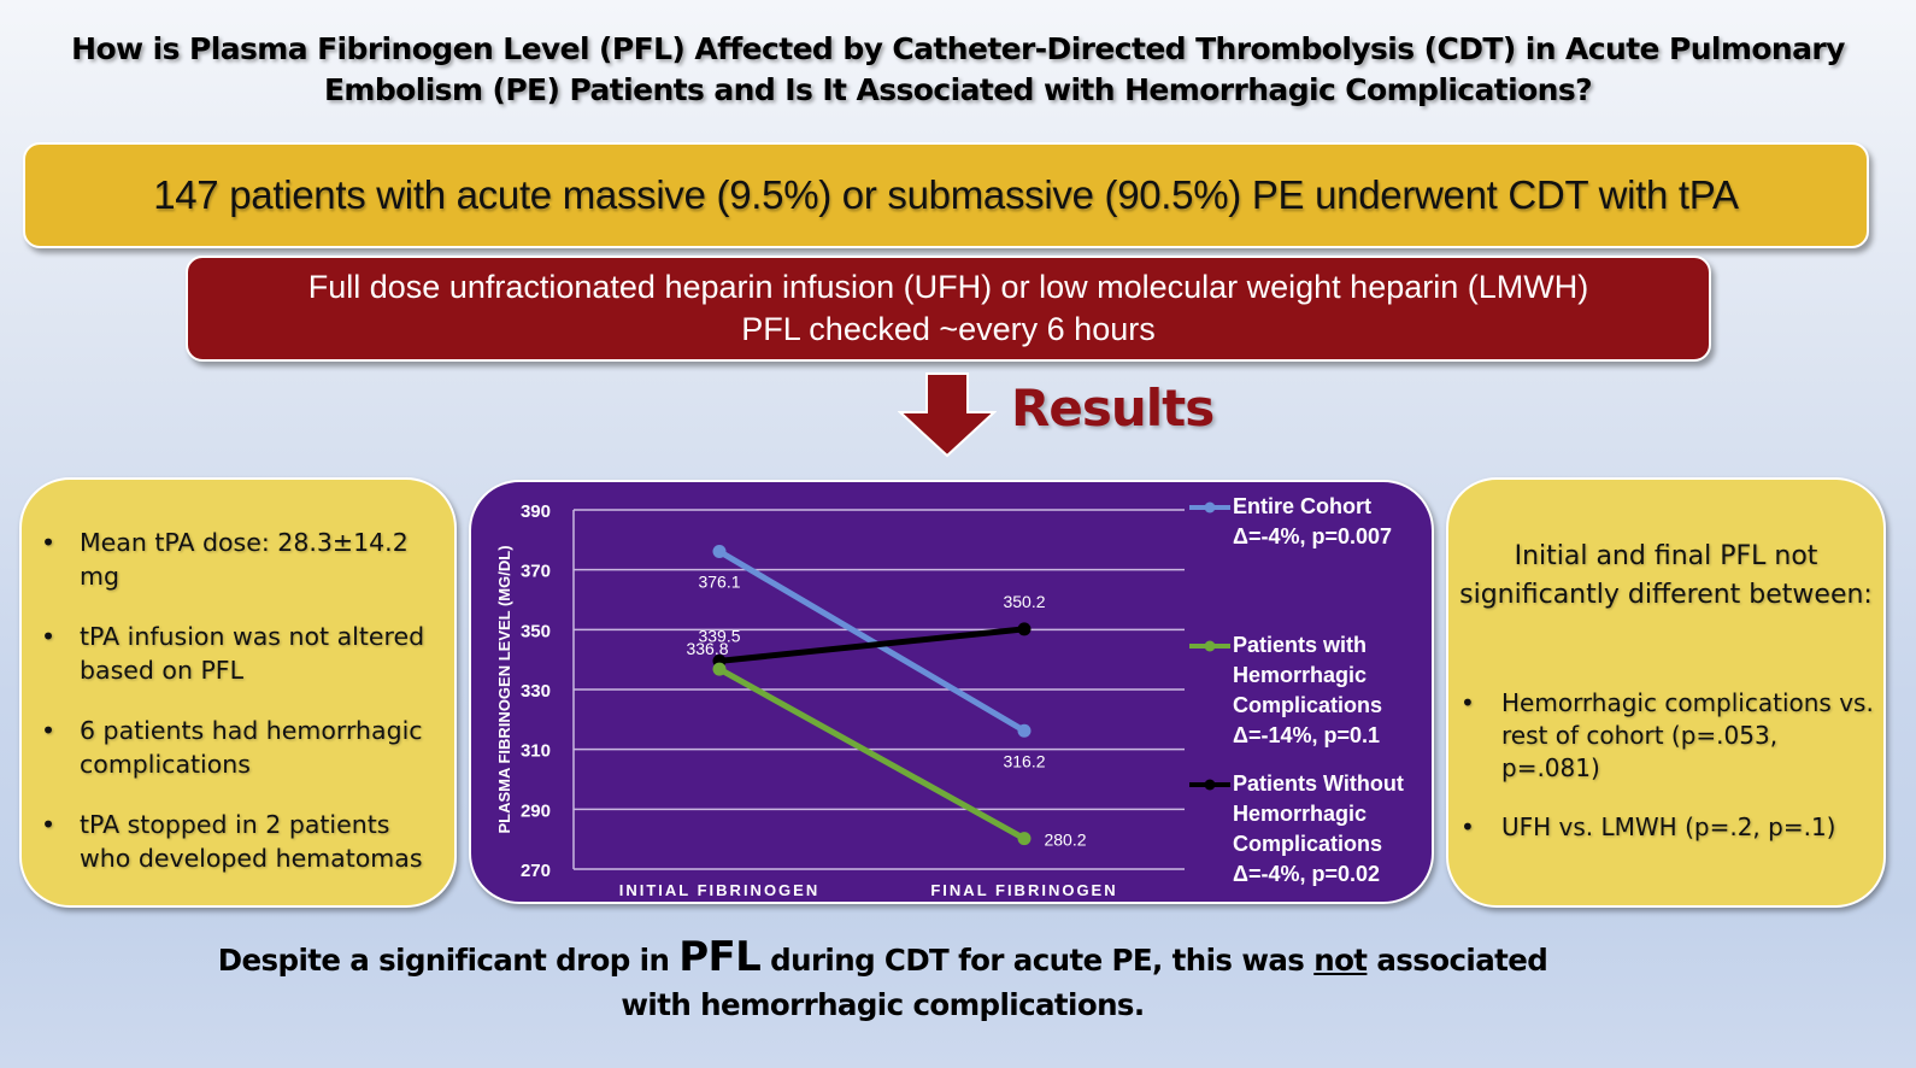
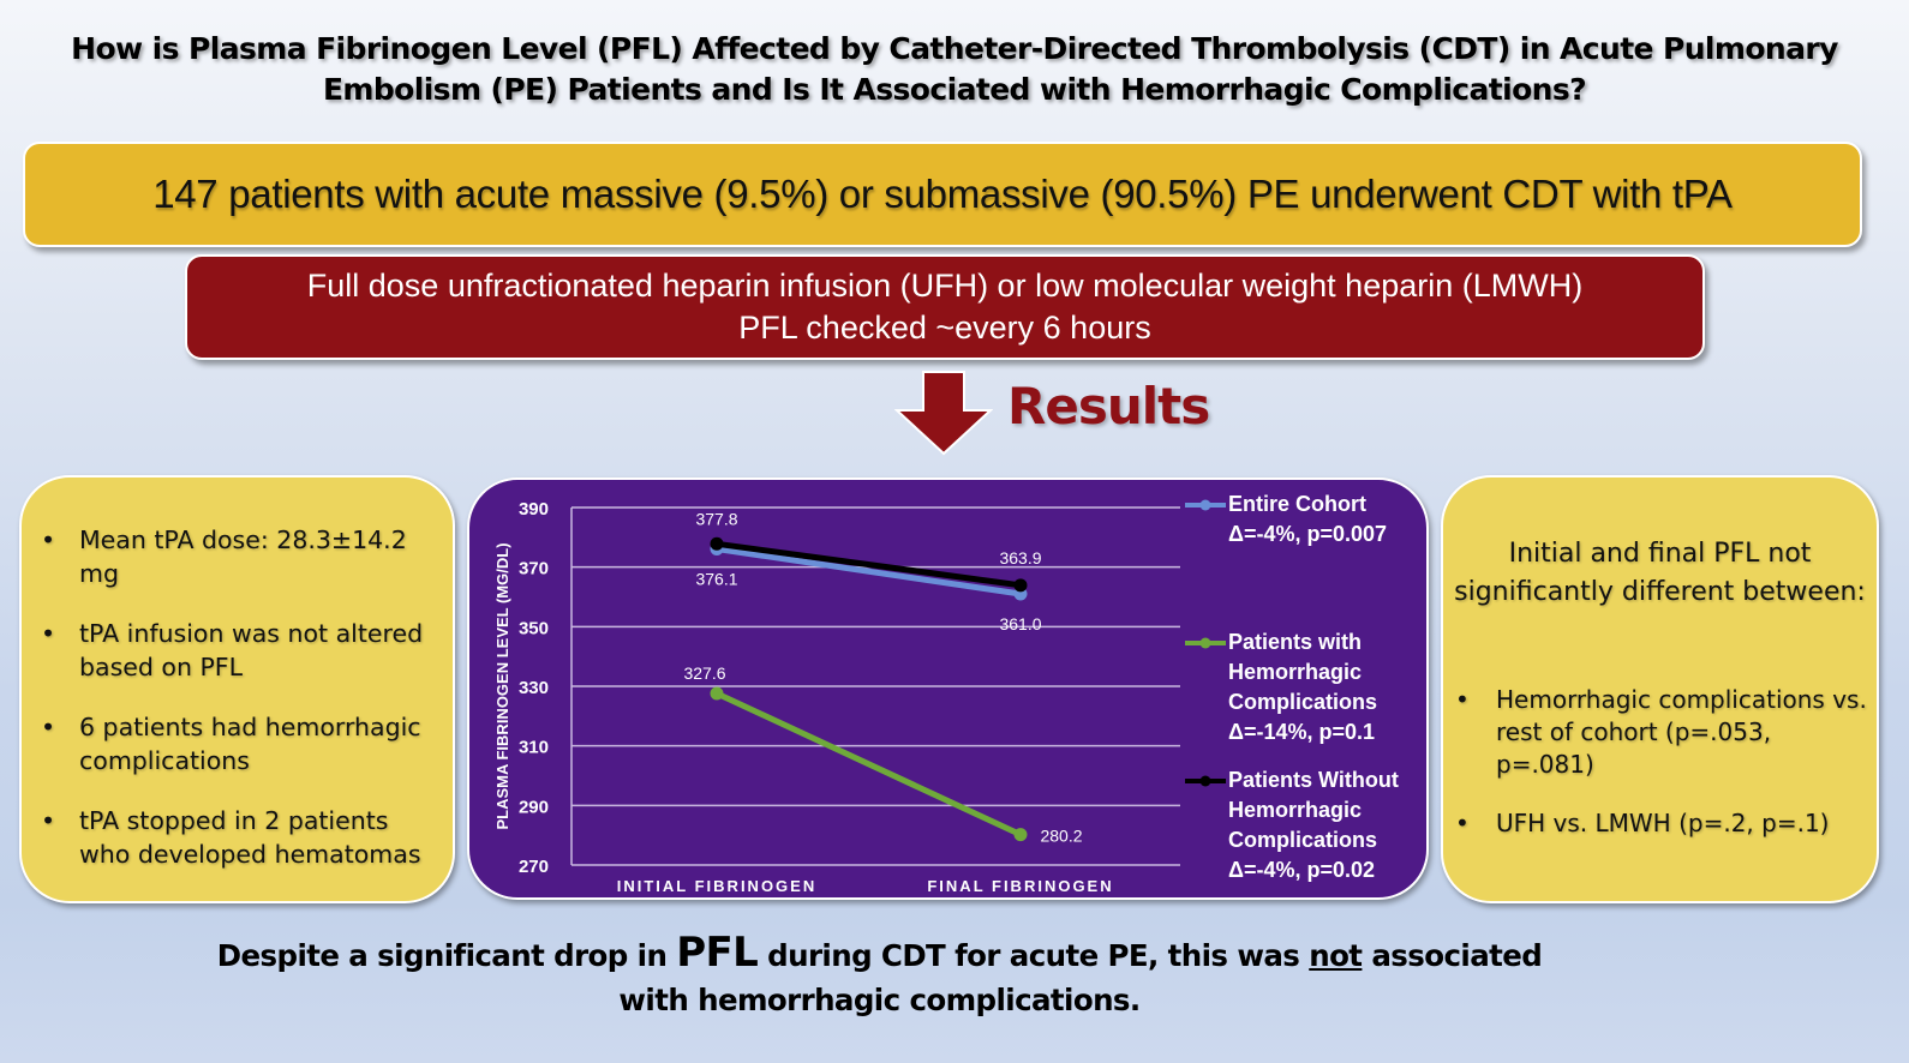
Patients with Hemorrhagic Complications/INITIAL FIBRINOGEN: 336.8 -> 327.6
Patients Without Hemorrhagic Complications/INITIAL FIBRINOGEN: 339.5 -> 377.8
Entire Cohort/FINAL FIBRINOGEN: 316.2 -> 361.0
Patients Without Hemorrhagic Complications/FINAL FIBRINOGEN: 350.2 -> 363.9
